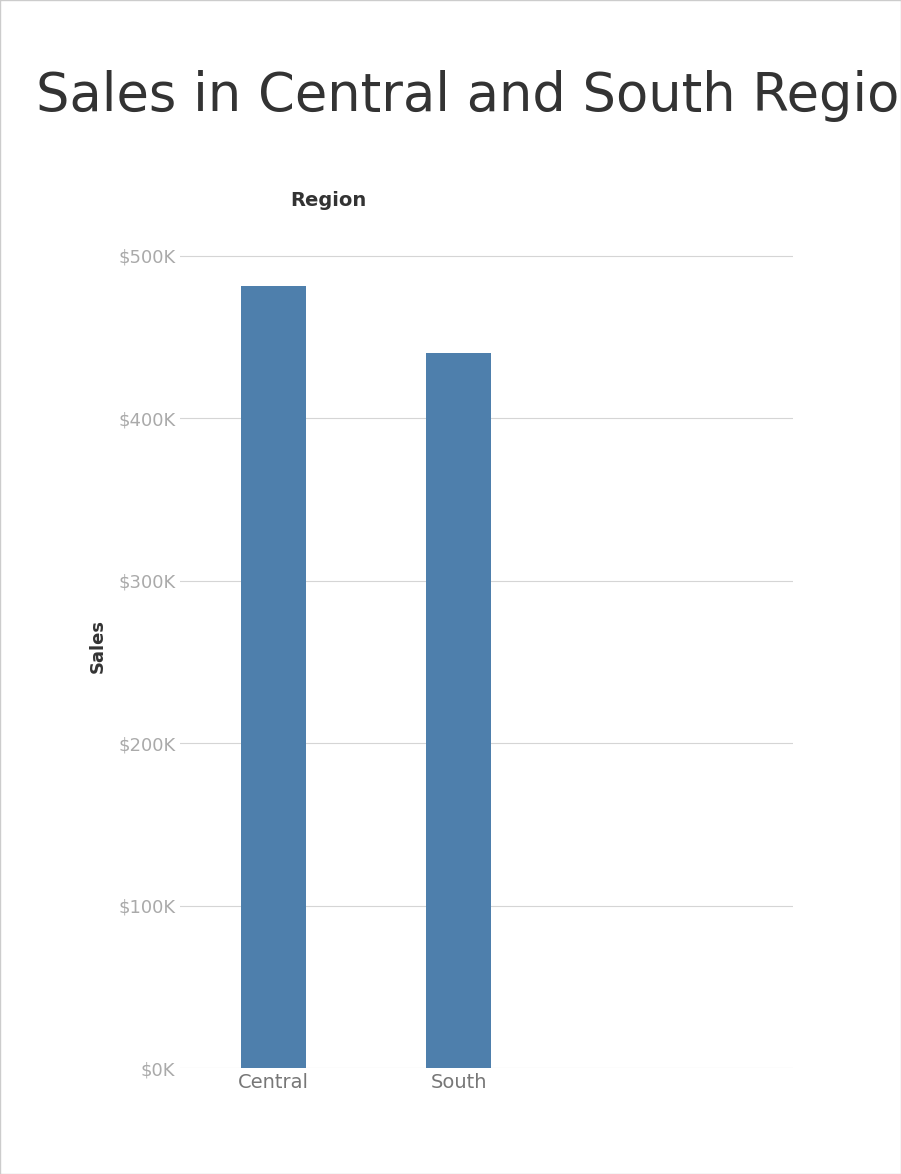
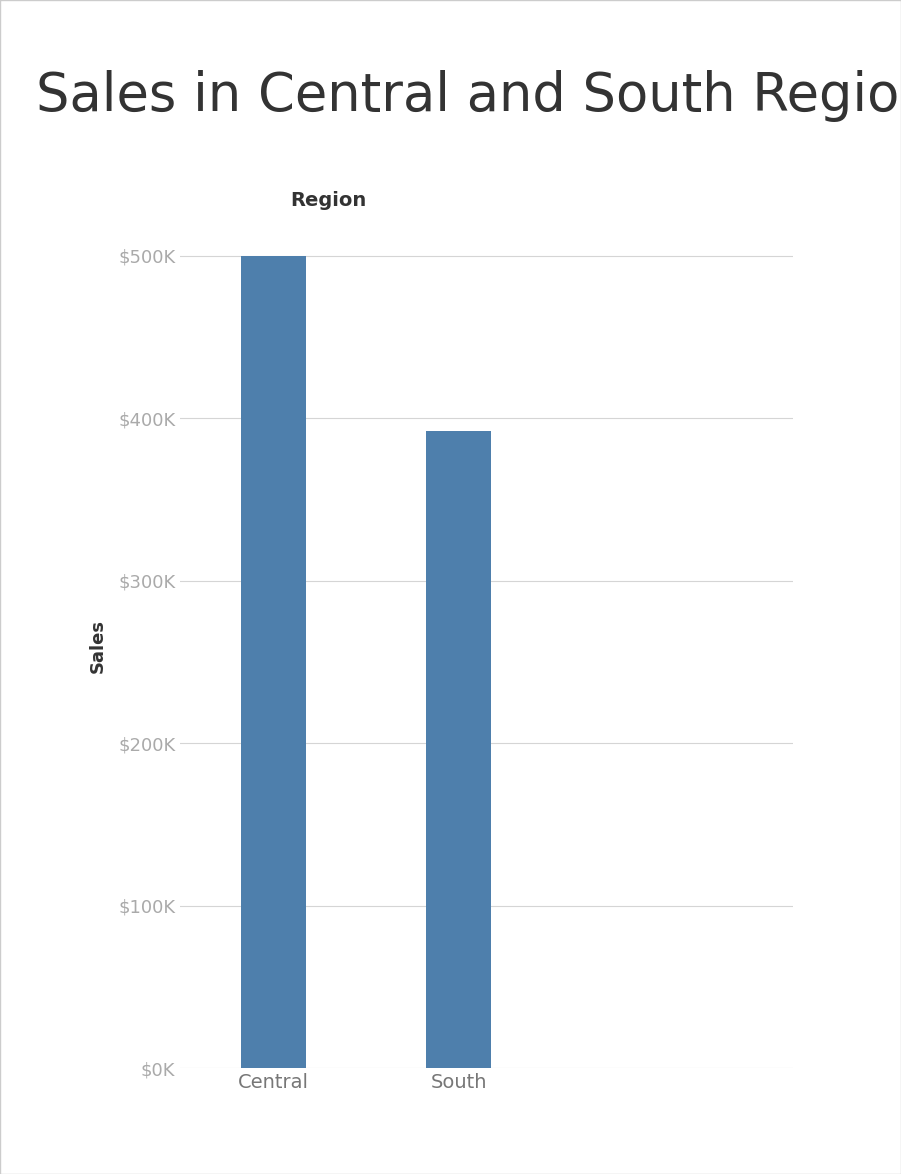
Central: $481K -> $500K
South: $440K -> $392K
